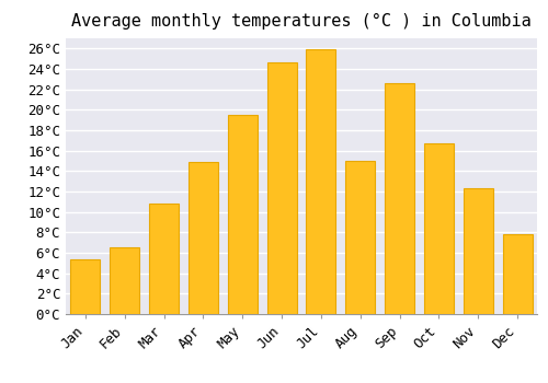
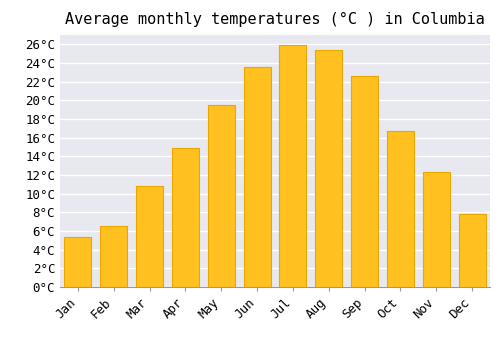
Jun: 24.6°C -> 23.6°C
Aug: 15.0°C -> 25.4°C
